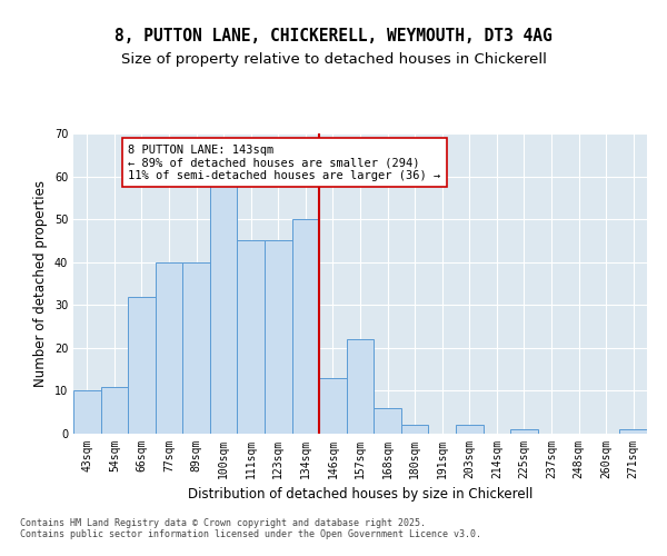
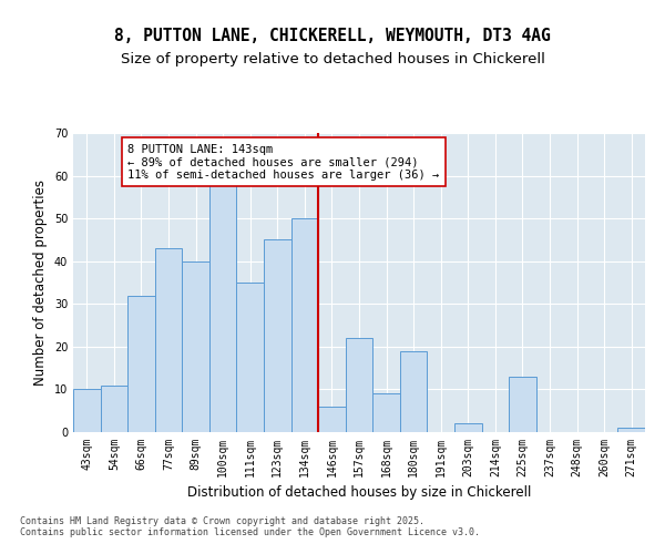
77sqm: 40 -> 43
111sqm: 45 -> 35
146sqm: 13 -> 6
168sqm: 6 -> 9
180sqm: 2 -> 19
225sqm: 1 -> 13
